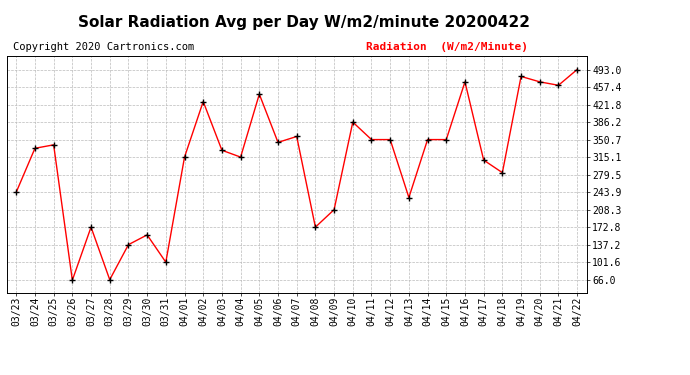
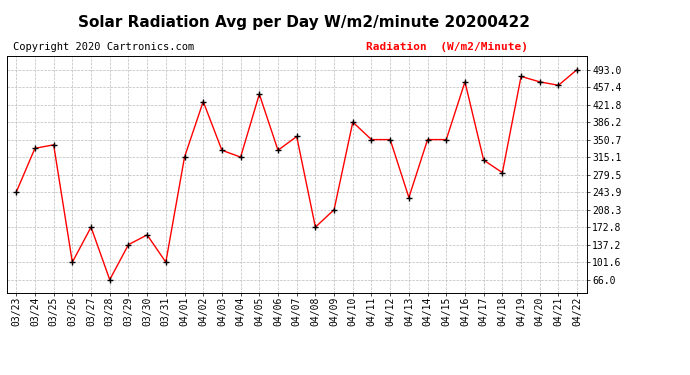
03/26: 65 -> 102
04/06: 345 -> 329
